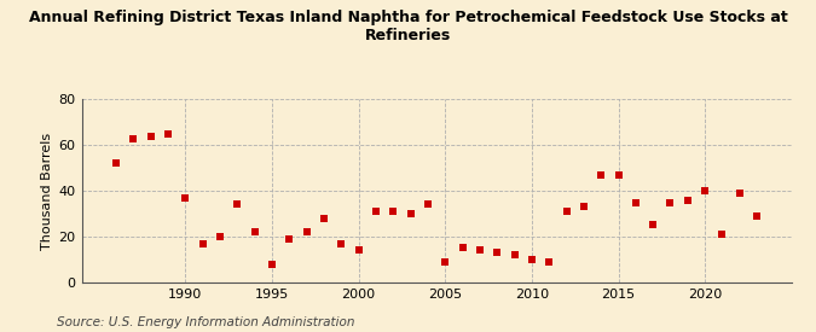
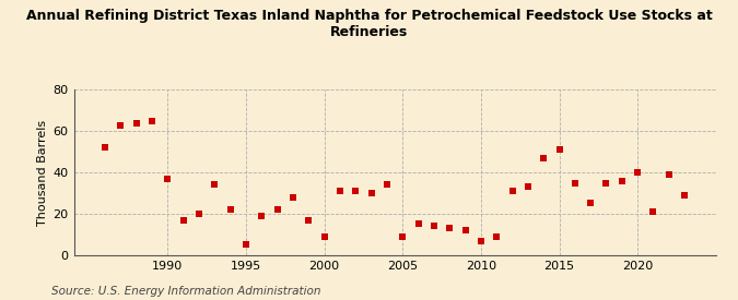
1995: 8 -> 5
2000: 14 -> 9
2010: 10 -> 7
2015: 47 -> 51
